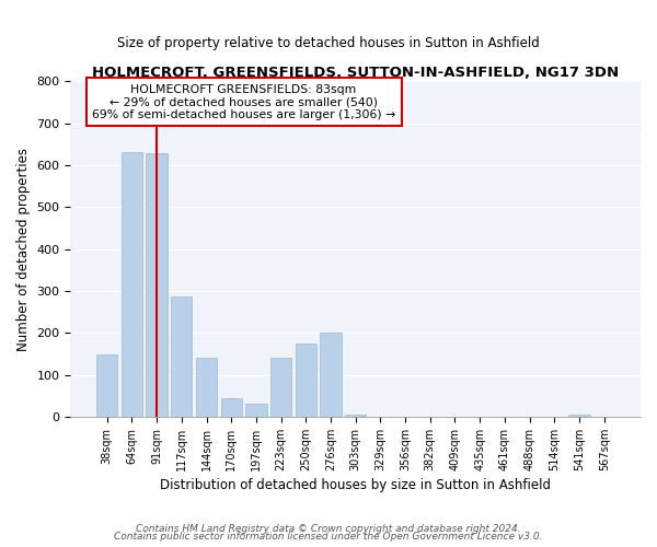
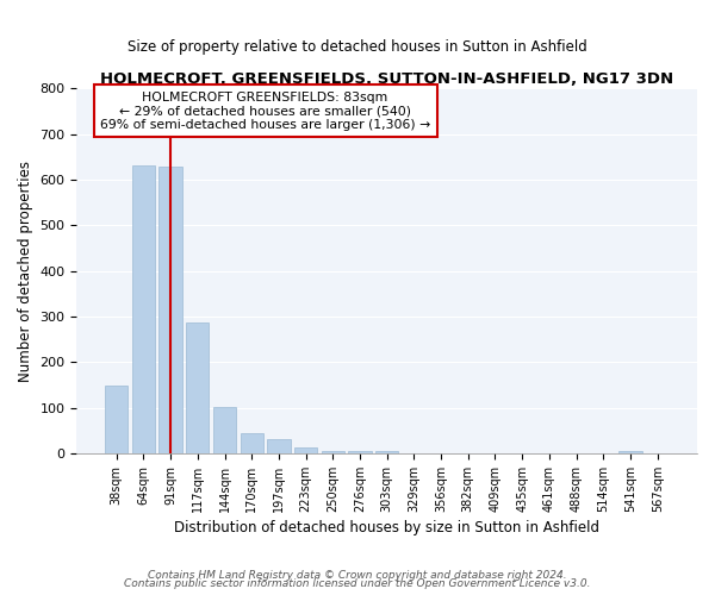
144sqm: 140 -> 102
223sqm: 140 -> 13
250sqm: 175 -> 4
276sqm: 200 -> 5
